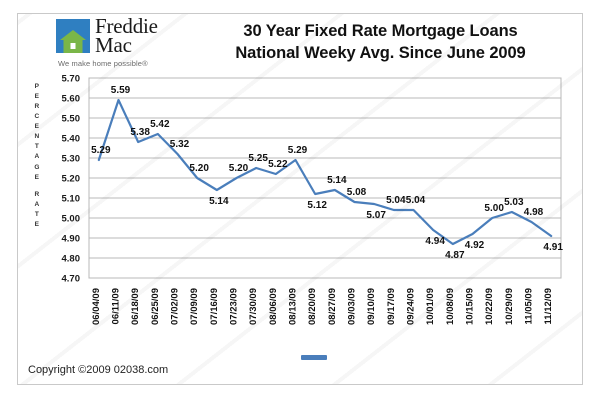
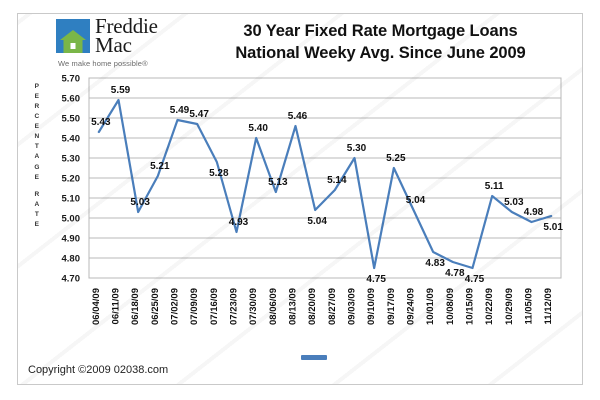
06/04/09: 5.29 -> 5.43
06/18/09: 5.38 -> 5.03
06/25/09: 5.42 -> 5.21
07/02/09: 5.32 -> 5.49
07/09/09: 5.20 -> 5.47
07/16/09: 5.14 -> 5.28
07/23/09: 5.20 -> 4.93
07/30/09: 5.25 -> 5.40
08/06/09: 5.22 -> 5.13
08/13/09: 5.29 -> 5.46
08/20/09: 5.12 -> 5.04
09/03/09: 5.08 -> 5.30
09/10/09: 5.07 -> 4.75
09/17/09: 5.04 -> 5.25
10/01/09: 4.94 -> 4.83
10/08/09: 4.87 -> 4.78
10/15/09: 4.92 -> 4.75
10/22/09: 5.00 -> 5.11
11/12/09: 4.91 -> 5.01
